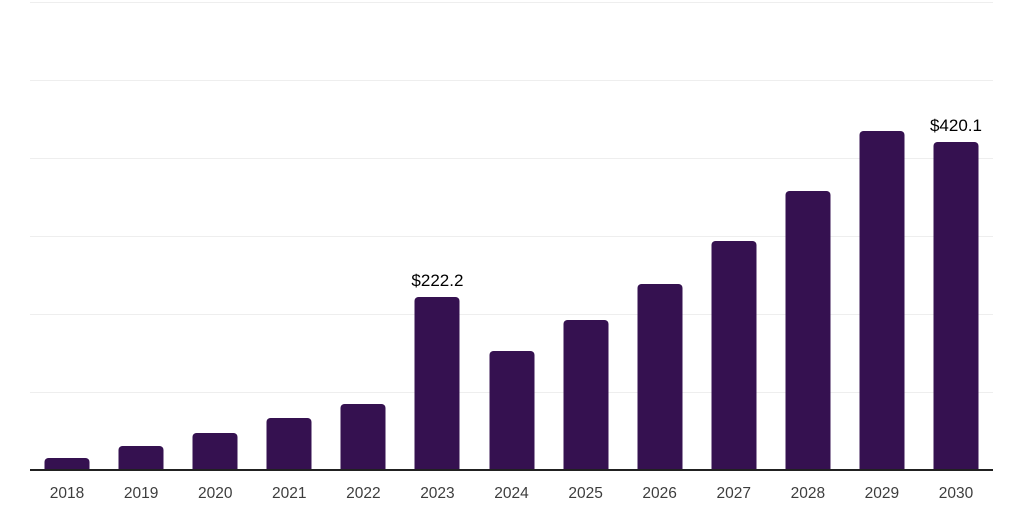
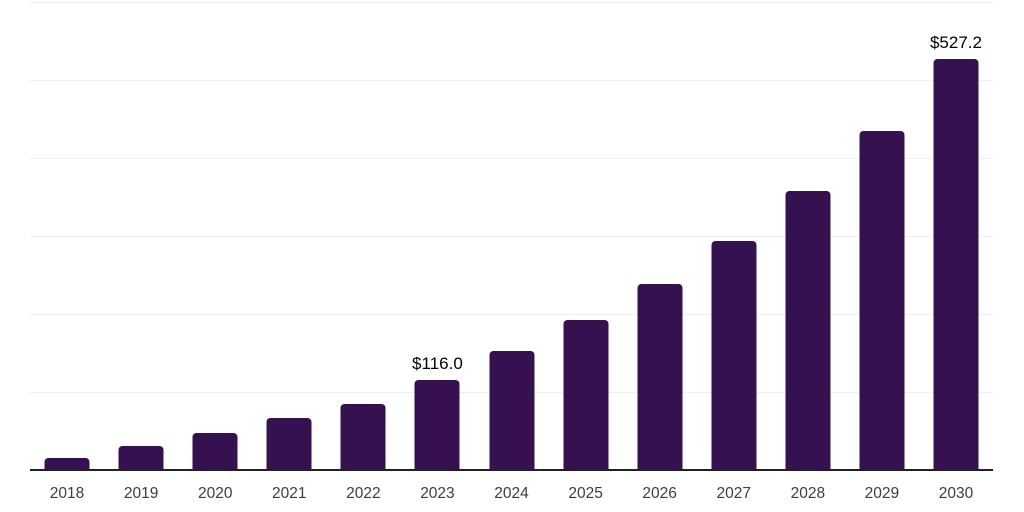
2023: $222.2 -> $116.0
2030: $420.1 -> $527.2
